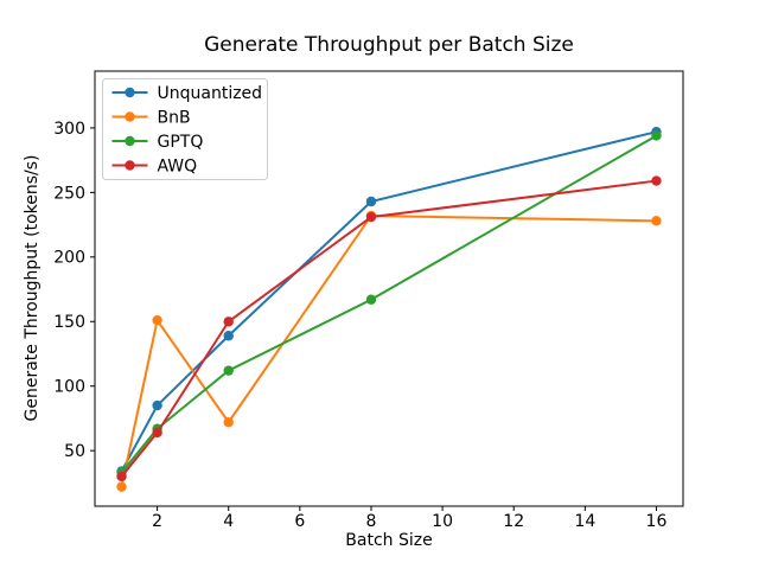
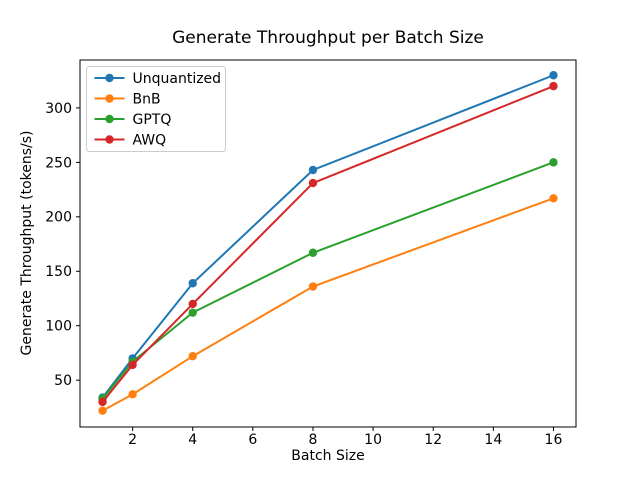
Unquantized/2: 85 -> 70
BnB/2: 151 -> 37
AWQ/4: 150 -> 120
BnB/8: 232 -> 136
Unquantized/16: 297 -> 330
BnB/16: 228 -> 217
GPTQ/16: 294 -> 250
AWQ/16: 259 -> 320
